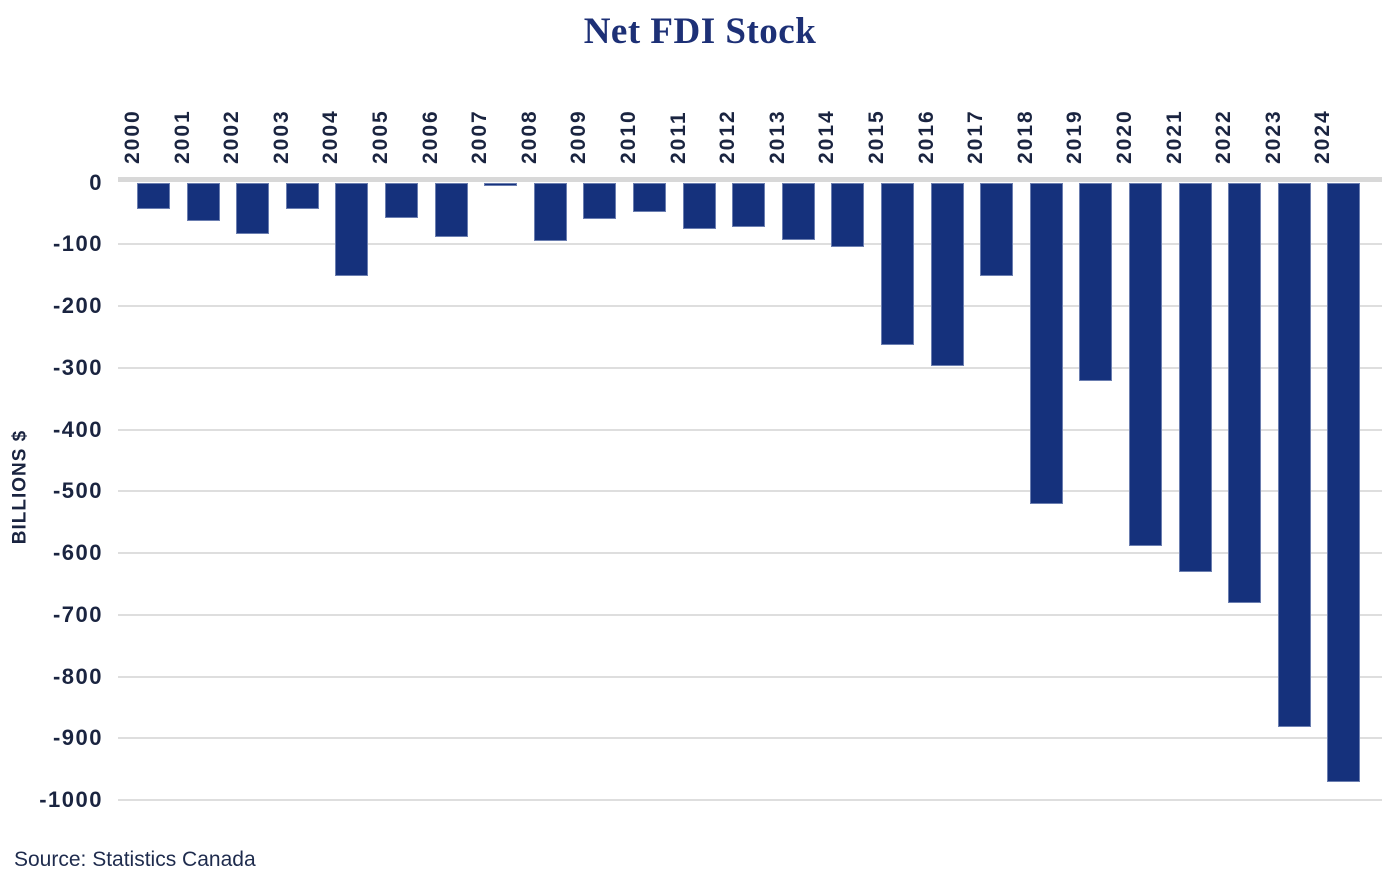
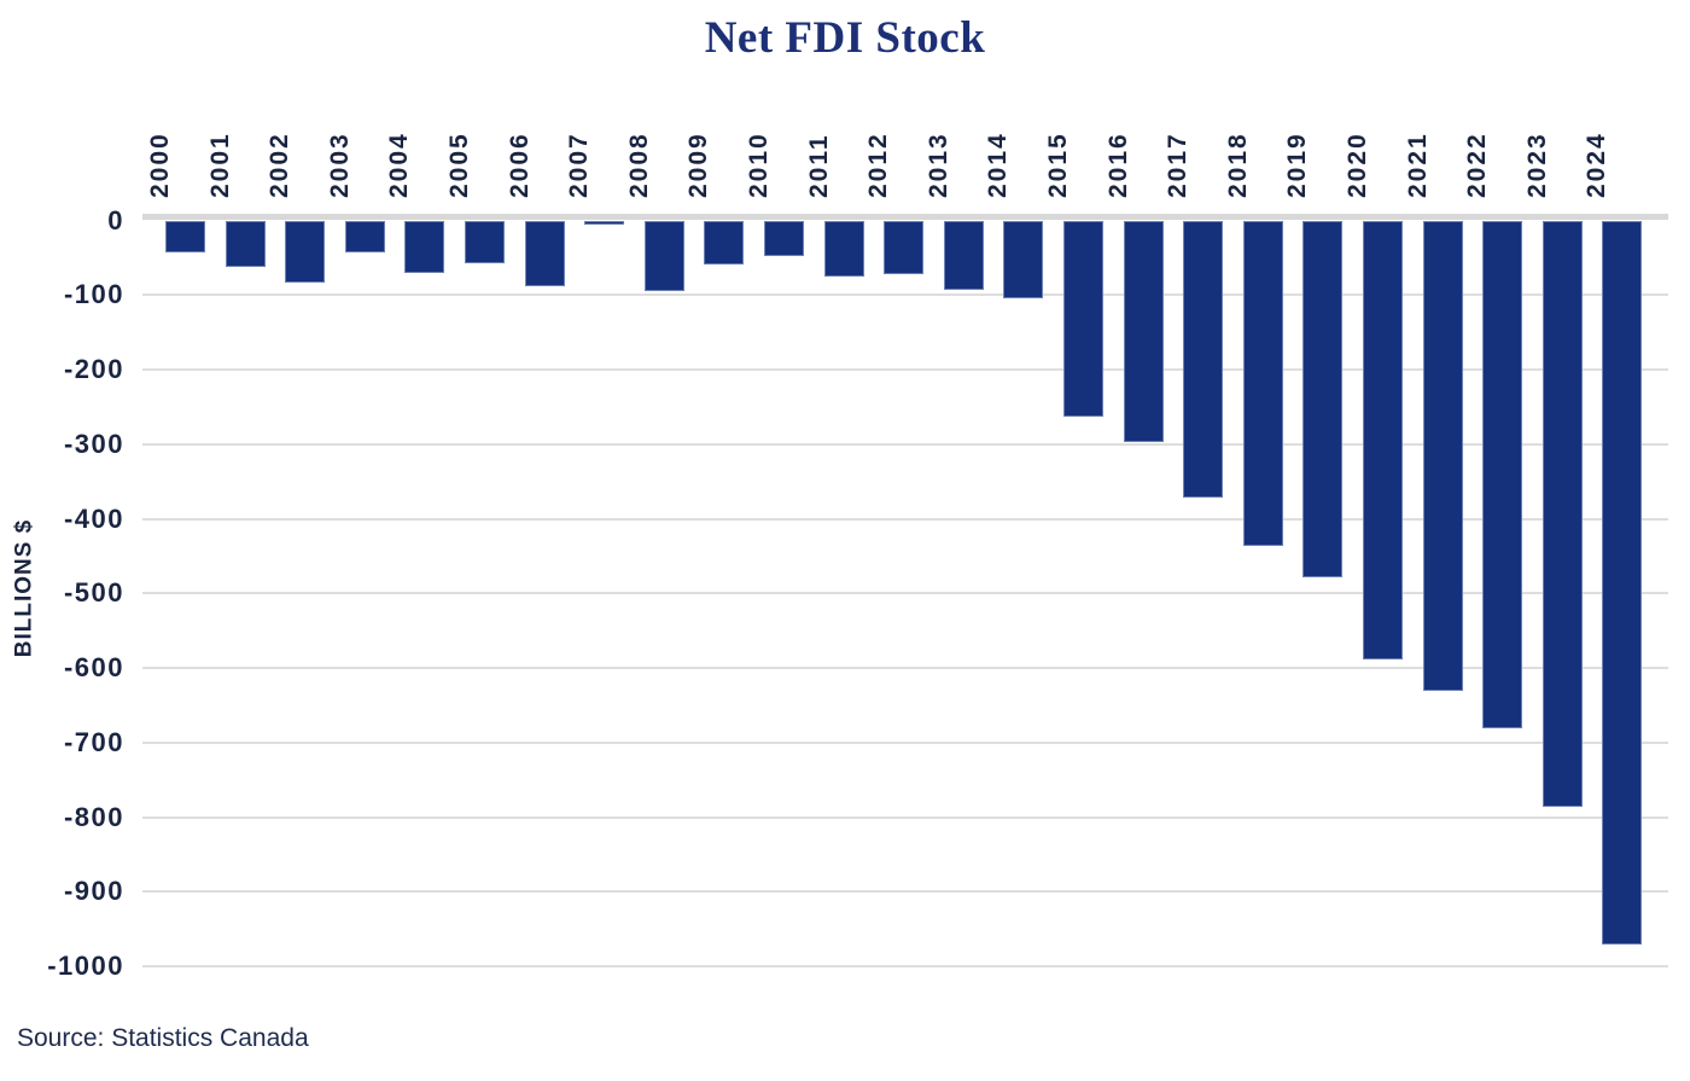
2004: -150 -> -70
2017: -150 -> -370
2018: -520 -> -440
2019: -320 -> -480
2023: -880 -> -780
